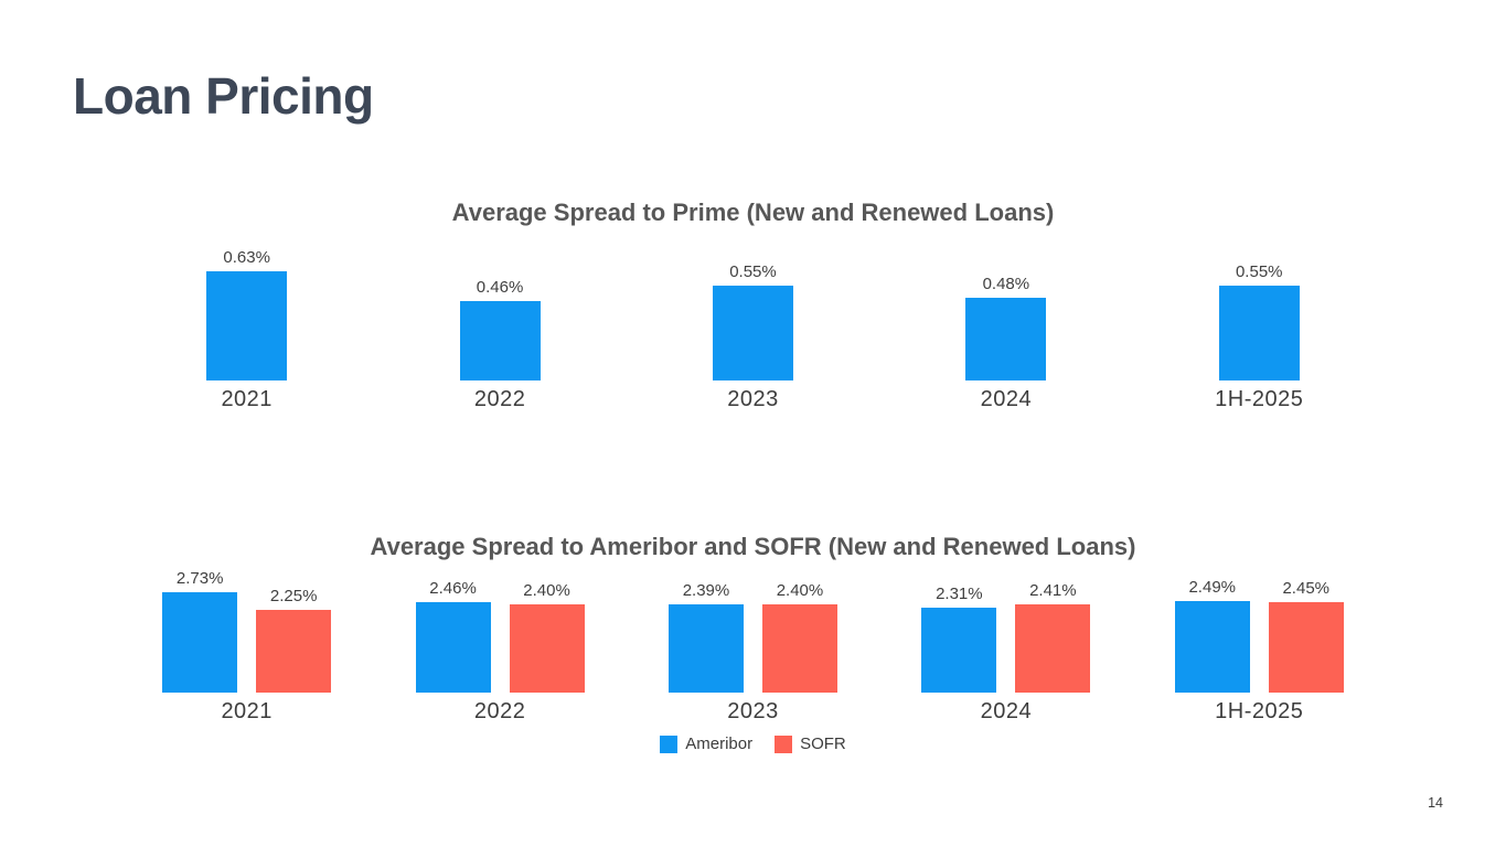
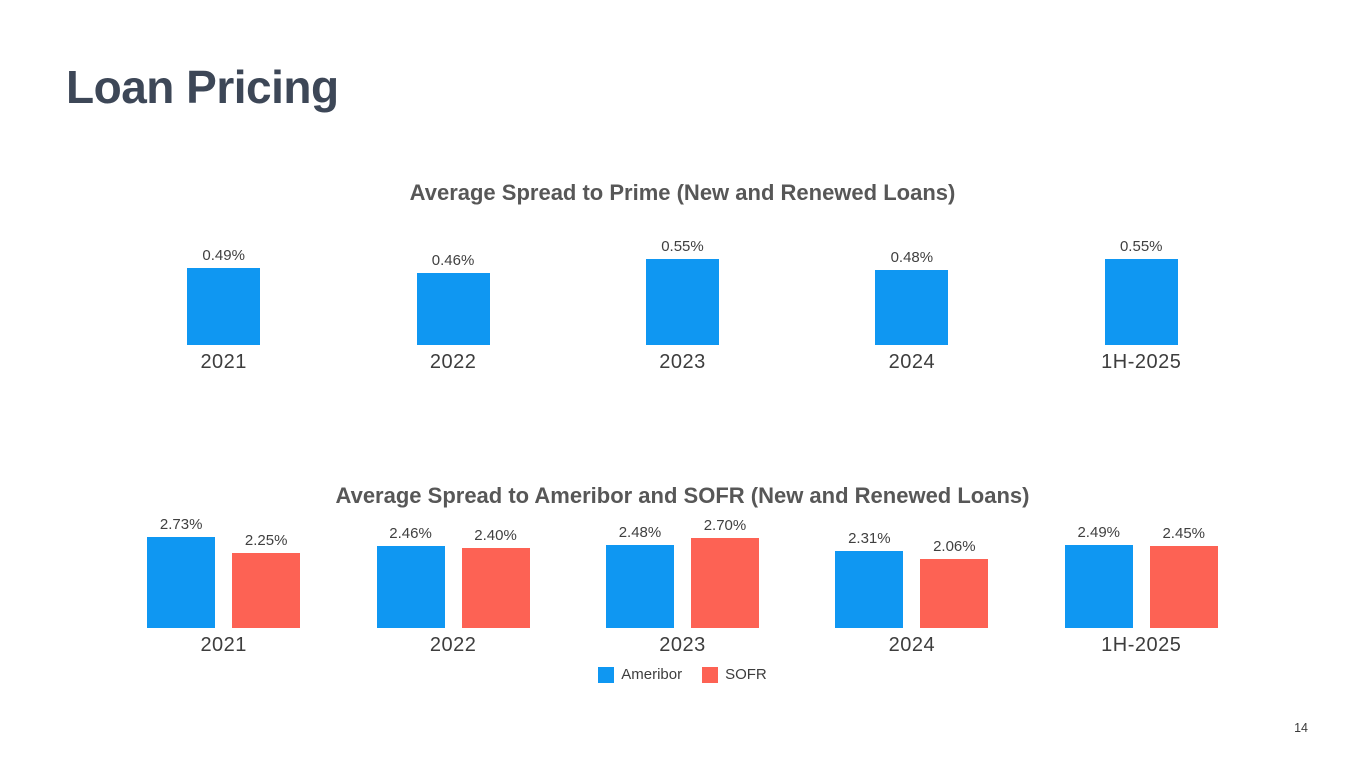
Average Spread to Prime (New and Renewed Loans)/2021: 0.63% -> 0.49%
Average Spread to Ameribor and SOFR (New and Renewed Loans)/Ameribor/2023: 2.39% -> 2.48%
Average Spread to Ameribor and SOFR (New and Renewed Loans)/SOFR/2023: 2.40% -> 2.70%
Average Spread to Ameribor and SOFR (New and Renewed Loans)/SOFR/2024: 2.41% -> 2.06%
